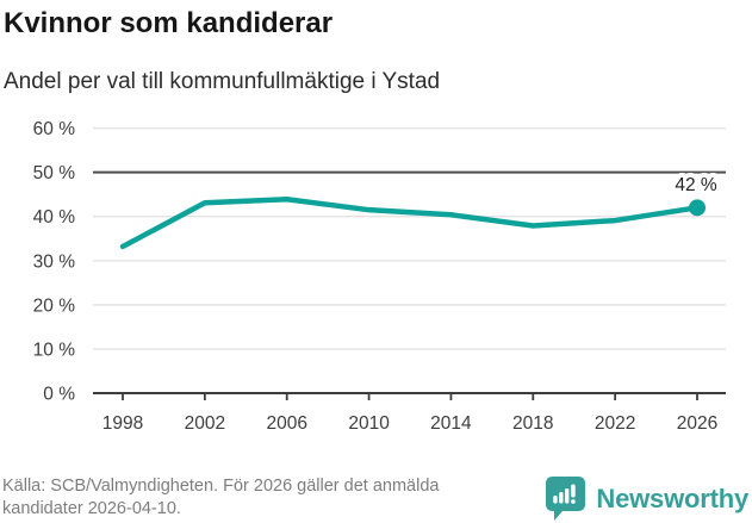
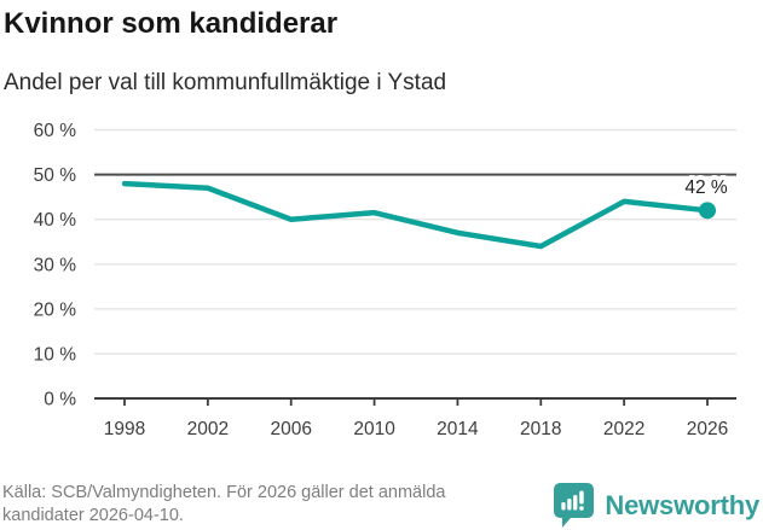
1998: 33% -> 48%
2002: 43% -> 47%
2006: 44% -> 40%
2014: 40% -> 37%
2018: 38% -> 34%
2022: 39% -> 44%
